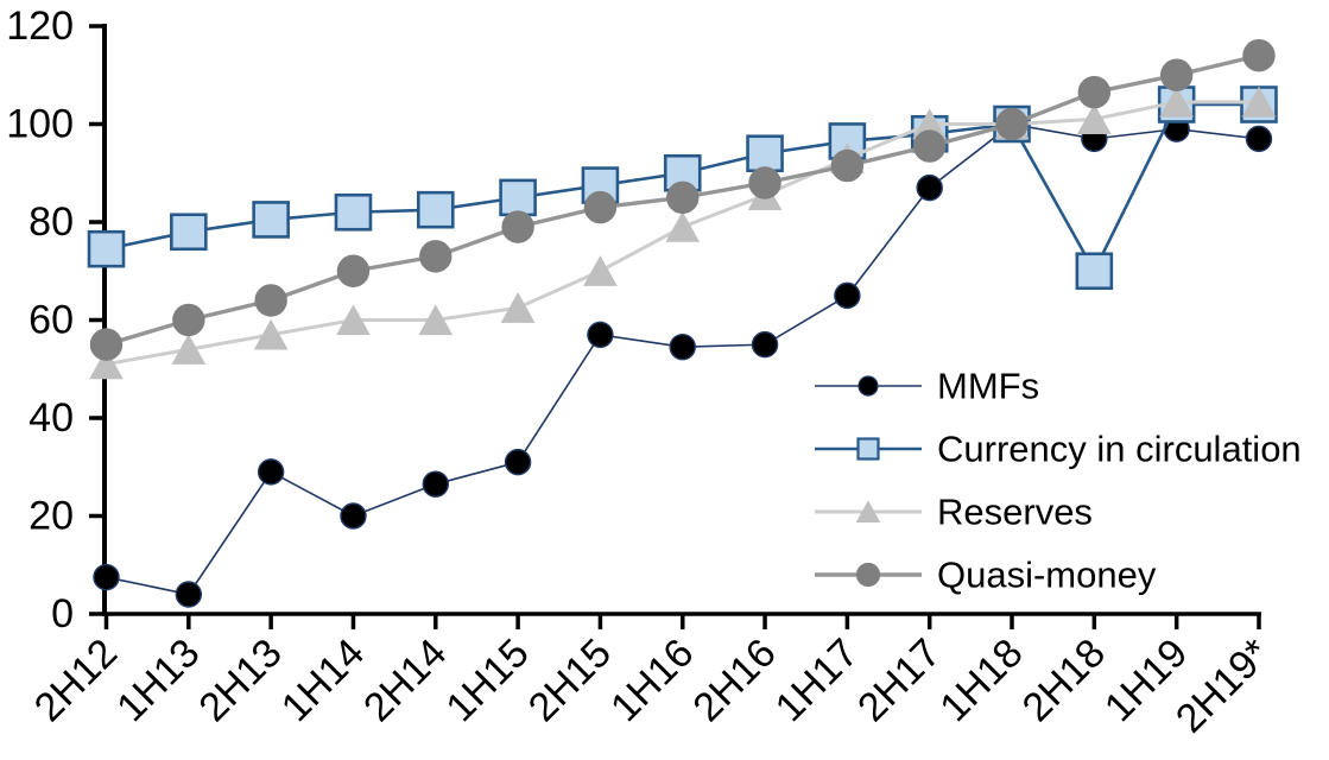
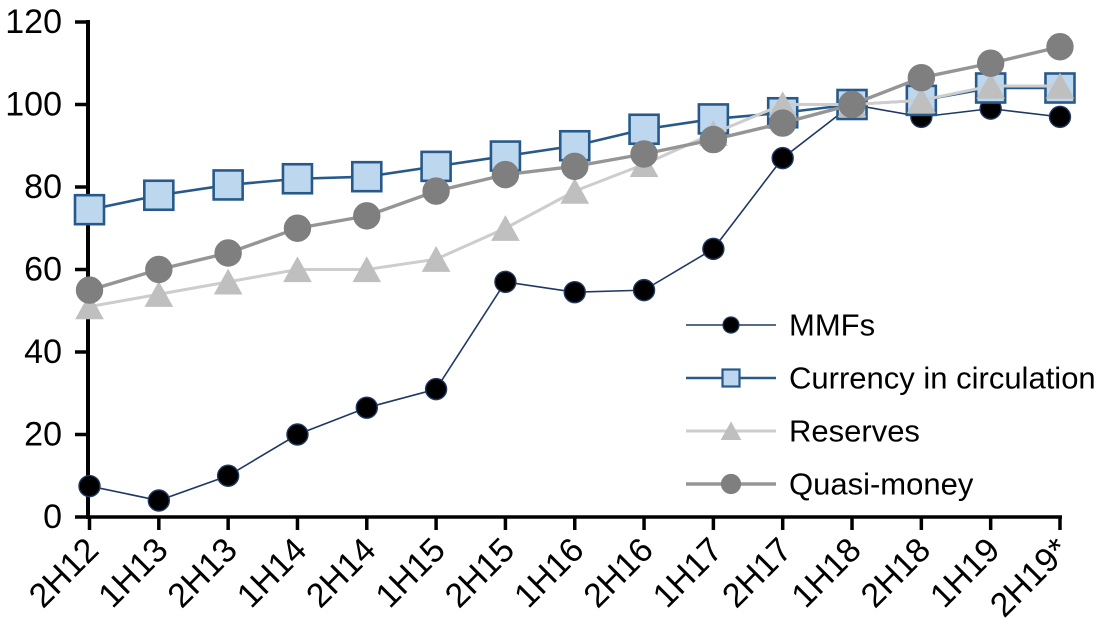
MMFs/2H13: 29 -> 10
Currency in circulation/2H18: 70 -> 101
